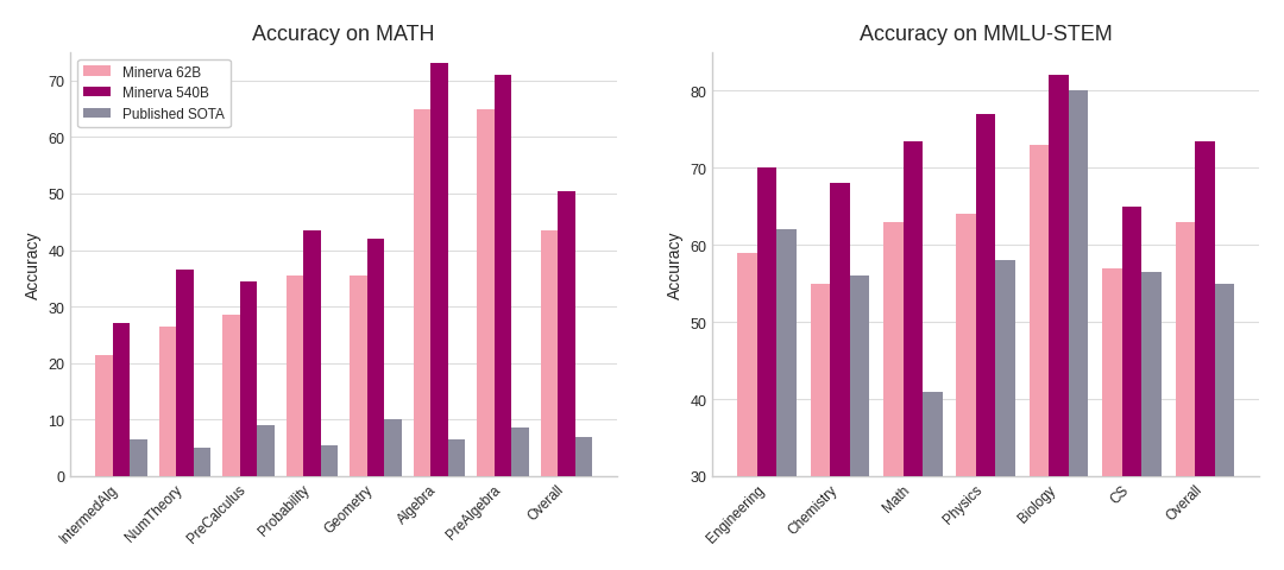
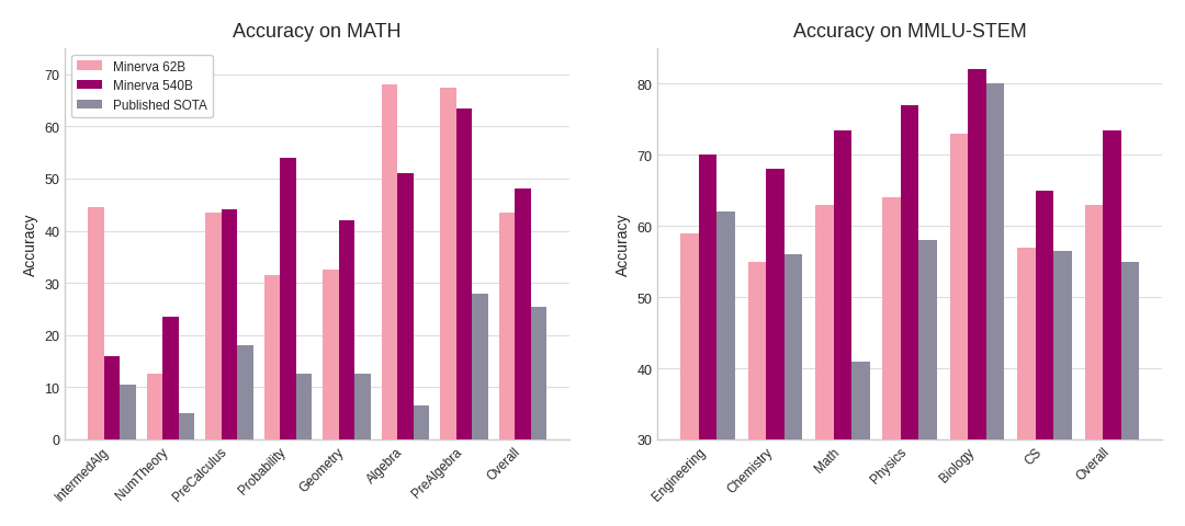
Accuracy on MATH/Minerva 62B/IntermedAlg: 21.5 -> 44.5
Accuracy on MATH/Minerva 540B/IntermedAlg: 27.0 -> 16.0
Accuracy on MATH/Published SOTA/IntermedAlg: 6.5 -> 10.5
Accuracy on MATH/Minerva 62B/NumTheory: 26.5 -> 12.5
Accuracy on MATH/Minerva 540B/NumTheory: 36.5 -> 23.5
Accuracy on MATH/Minerva 62B/PreCalculus: 28.5 -> 43.5
Accuracy on MATH/Minerva 540B/PreCalculus: 34.5 -> 44.0
Accuracy on MATH/Published SOTA/PreCalculus: 9.0 -> 18.0
Accuracy on MATH/Minerva 62B/Probability: 35.5 -> 31.5
Accuracy on MATH/Minerva 540B/Probability: 43.5 -> 54.0
Accuracy on MATH/Published SOTA/Probability: 5.5 -> 12.5
Accuracy on MATH/Minerva 62B/Geometry: 35.5 -> 32.5
Accuracy on MATH/Published SOTA/Geometry: 10.0 -> 12.5
Accuracy on MATH/Minerva 62B/Algebra: 65.0 -> 68.0
Accuracy on MATH/Minerva 540B/Algebra: 73.0 -> 51.0
Accuracy on MATH/Minerva 62B/PreAlgebra: 65.0 -> 67.5
Accuracy on MATH/Minerva 540B/PreAlgebra: 71.0 -> 63.5
Accuracy on MATH/Published SOTA/PreAlgebra: 8.5 -> 28.0
Accuracy on MATH/Minerva 540B/Overall: 50.5 -> 48.0
Accuracy on MATH/Published SOTA/Overall: 7.0 -> 25.5
